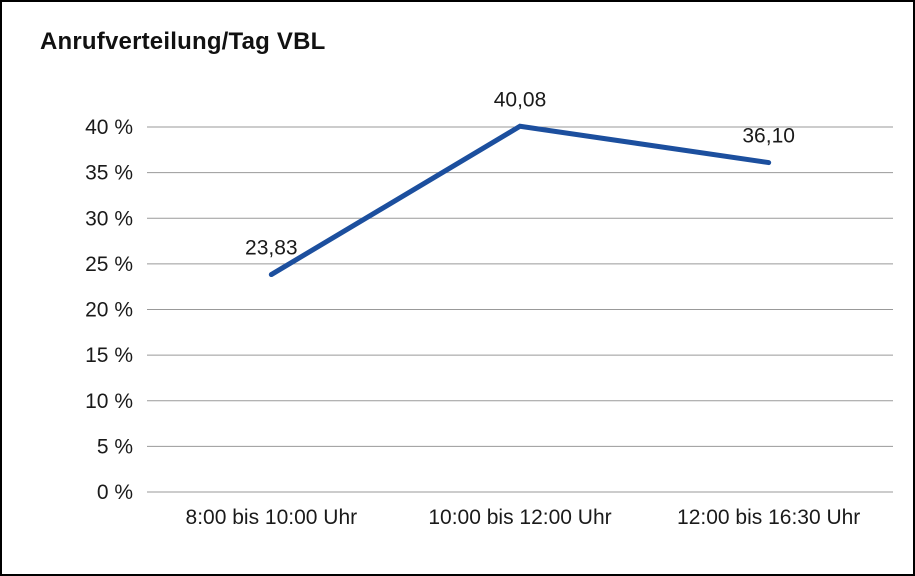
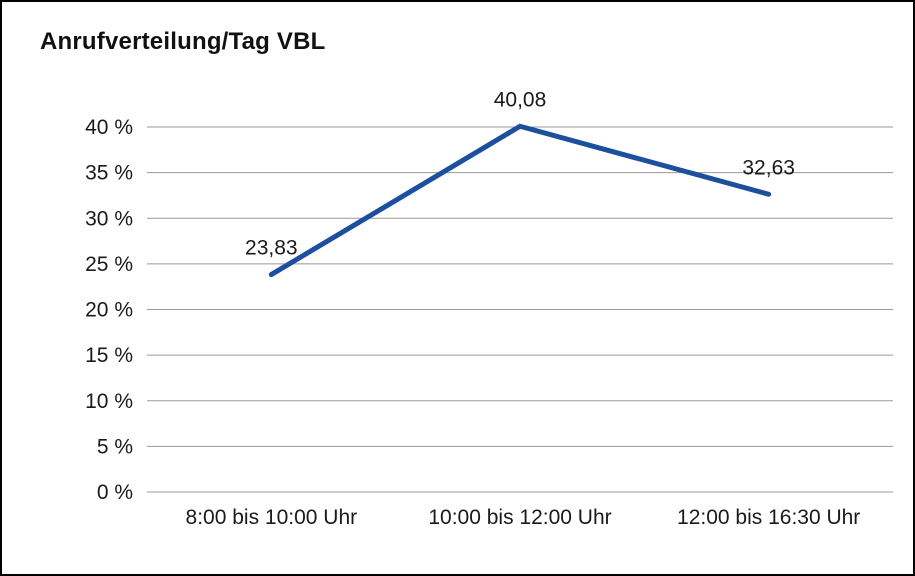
12:00 bis 16:30 Uhr: 36,10 -> 32,63
